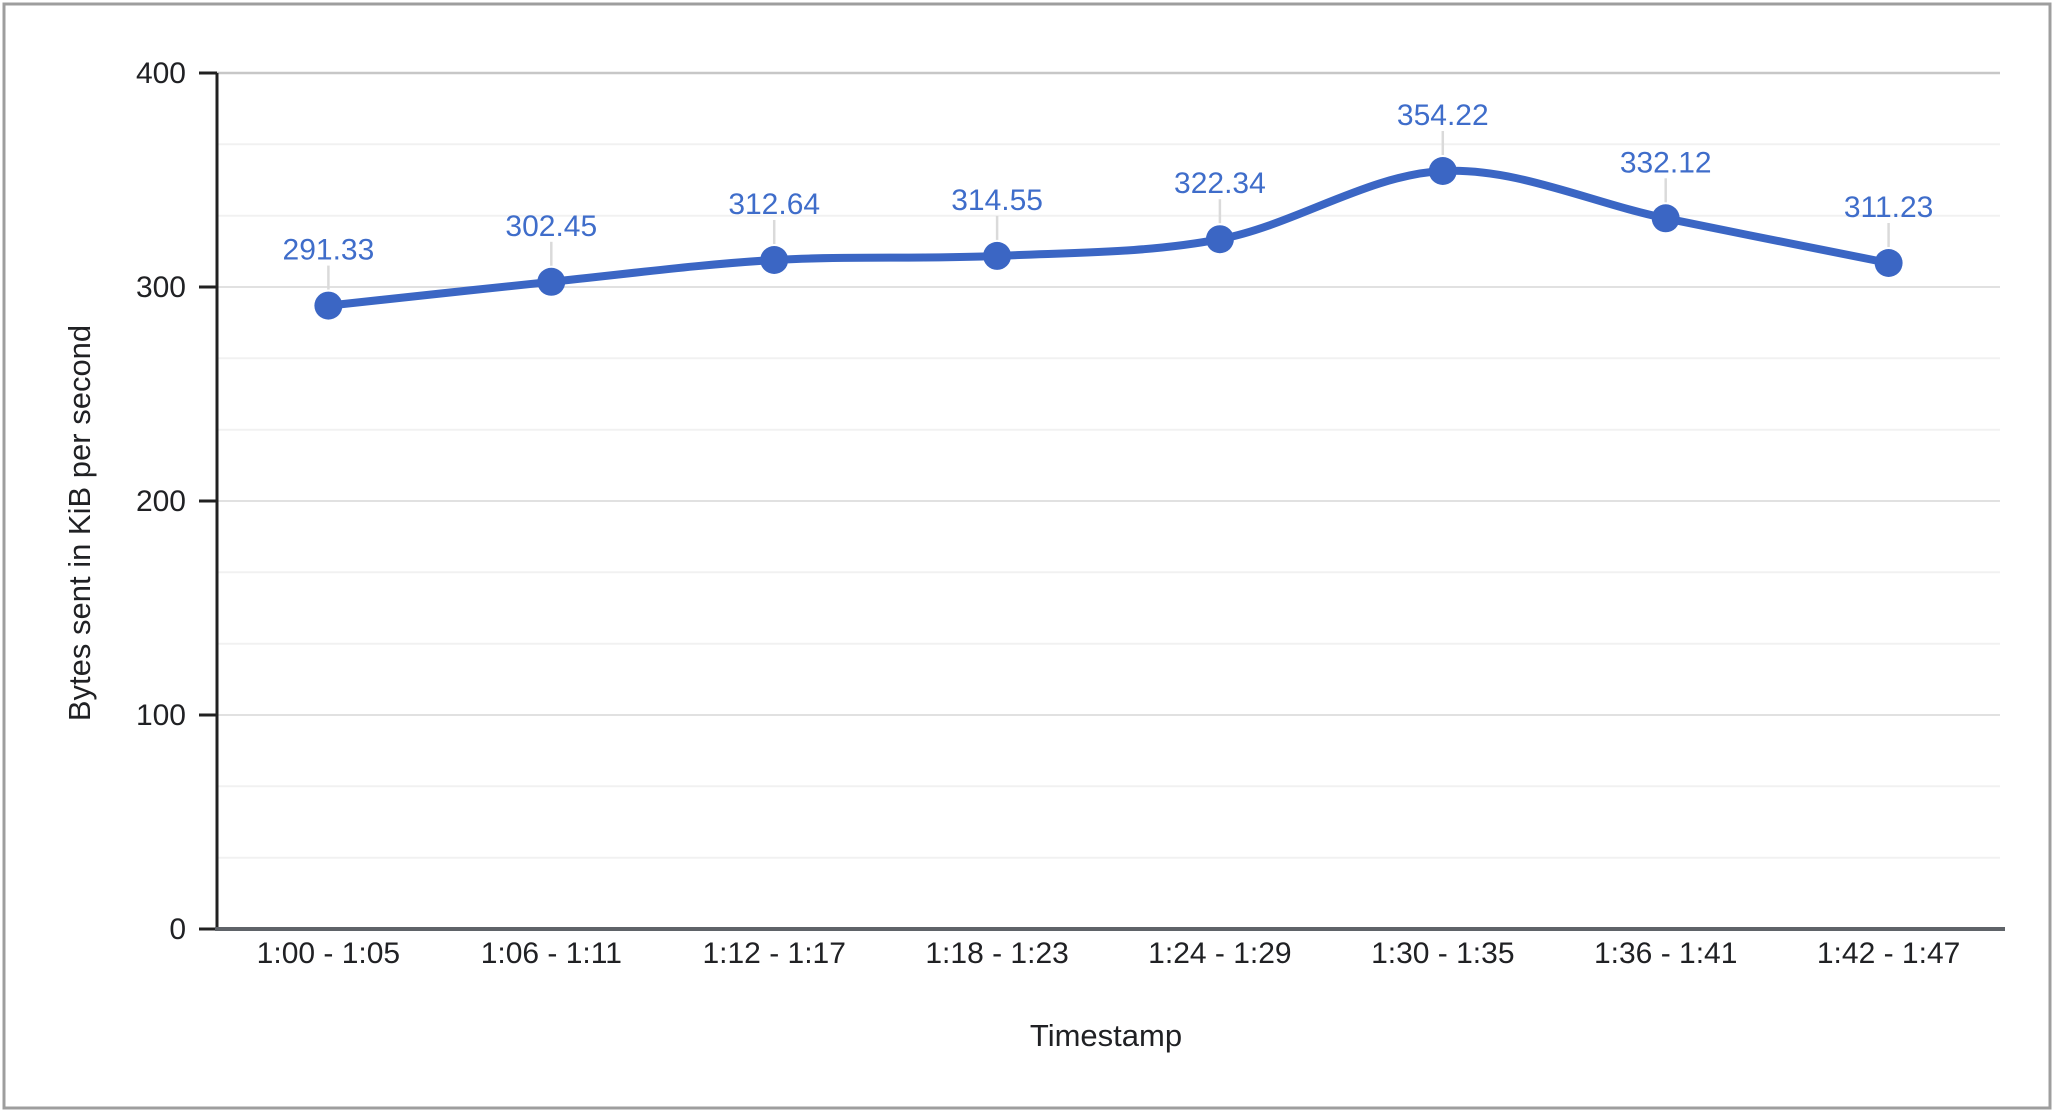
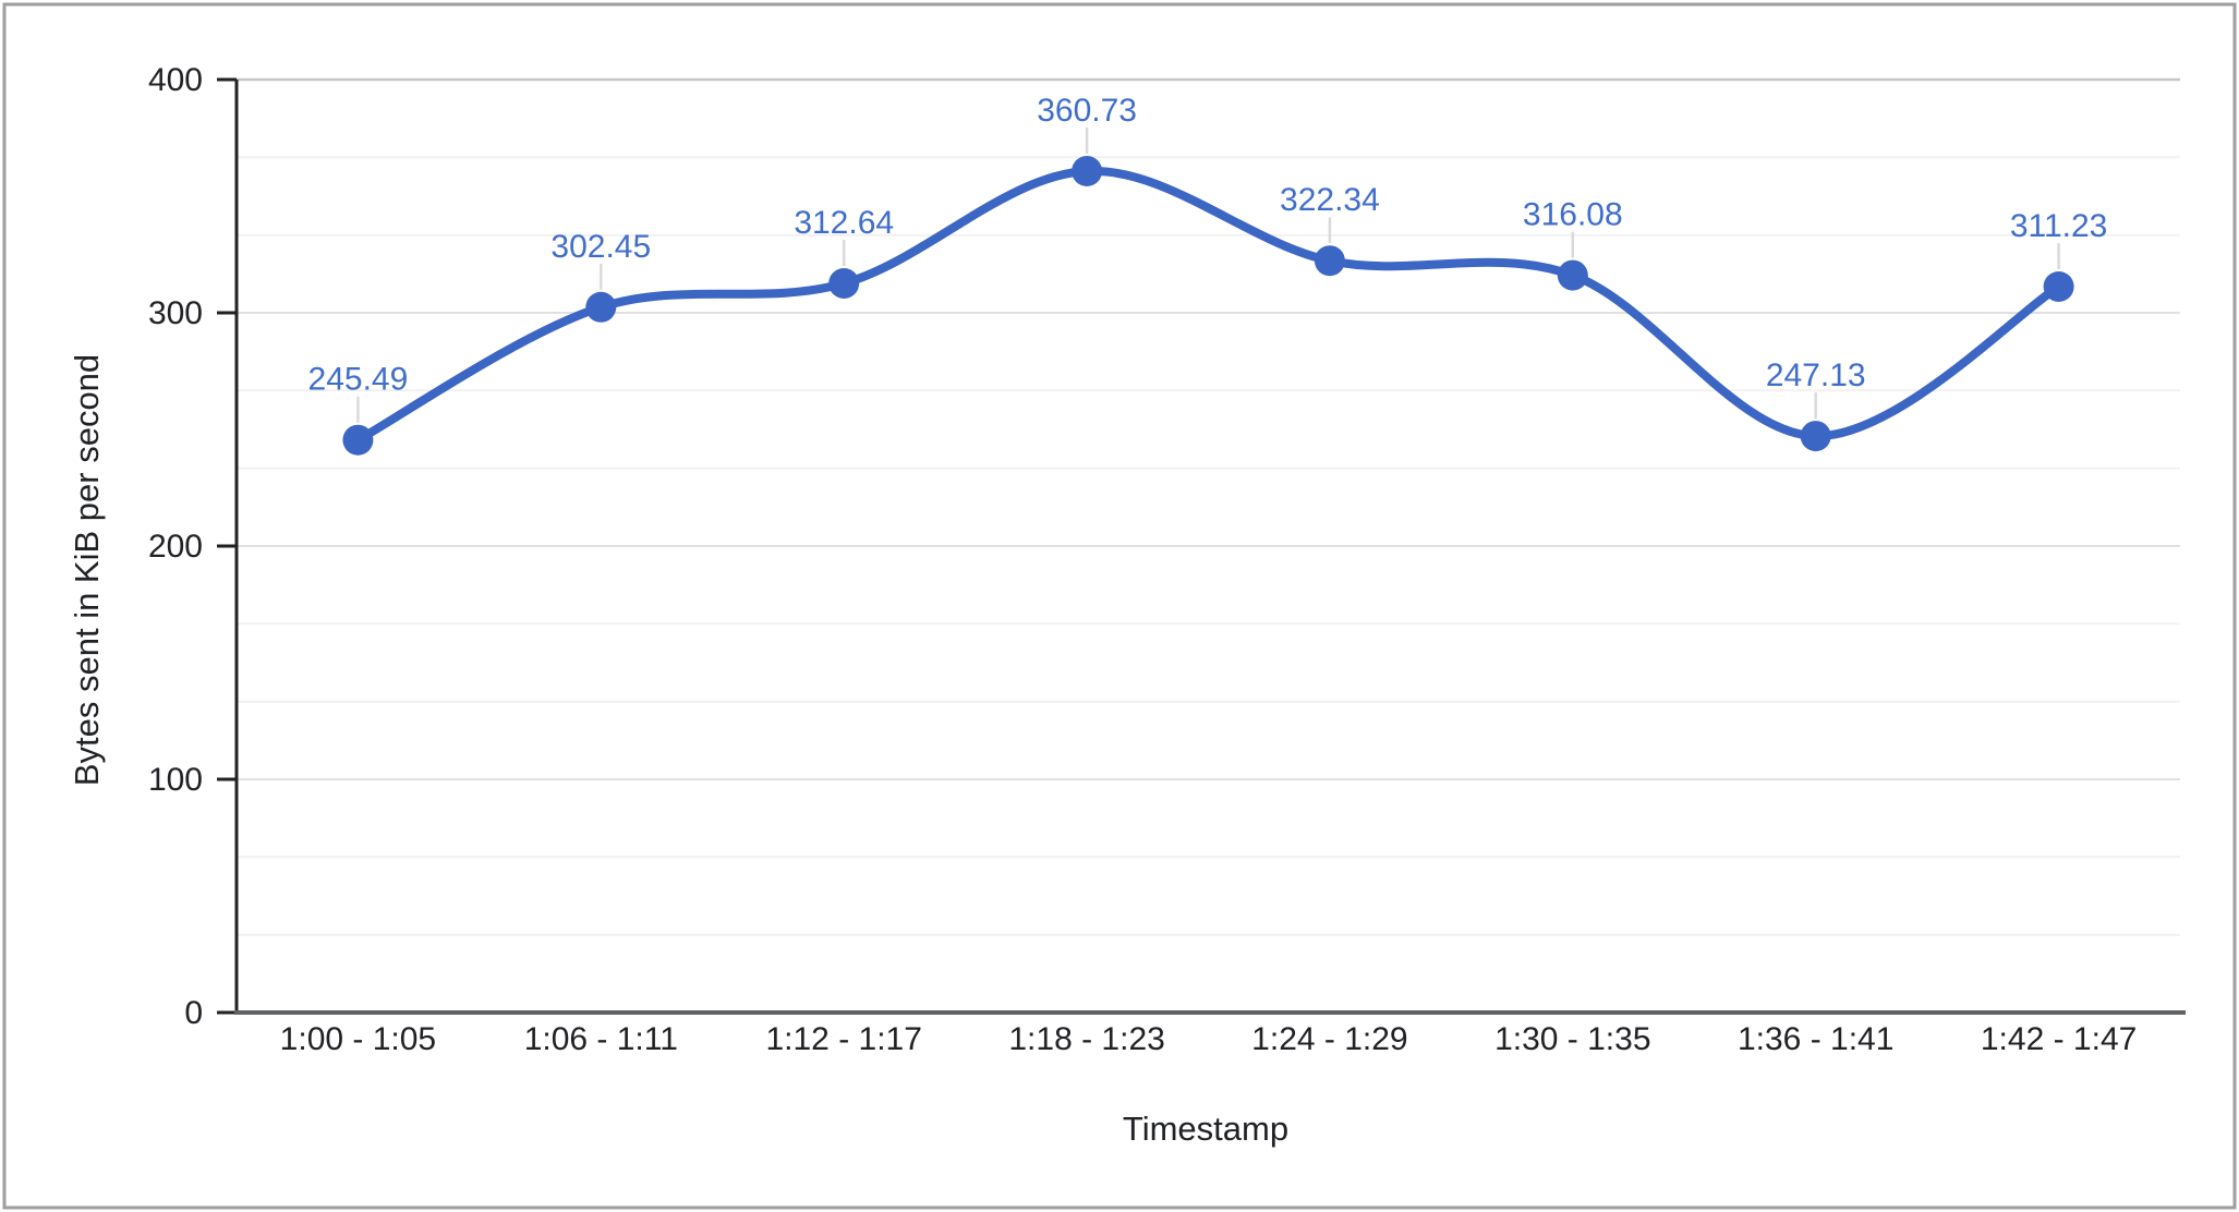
1:00 - 1:05: 291.33 -> 245.49
1:18 - 1:23: 314.55 -> 360.73
1:30 - 1:35: 354.22 -> 316.08
1:36 - 1:41: 332.12 -> 247.13
